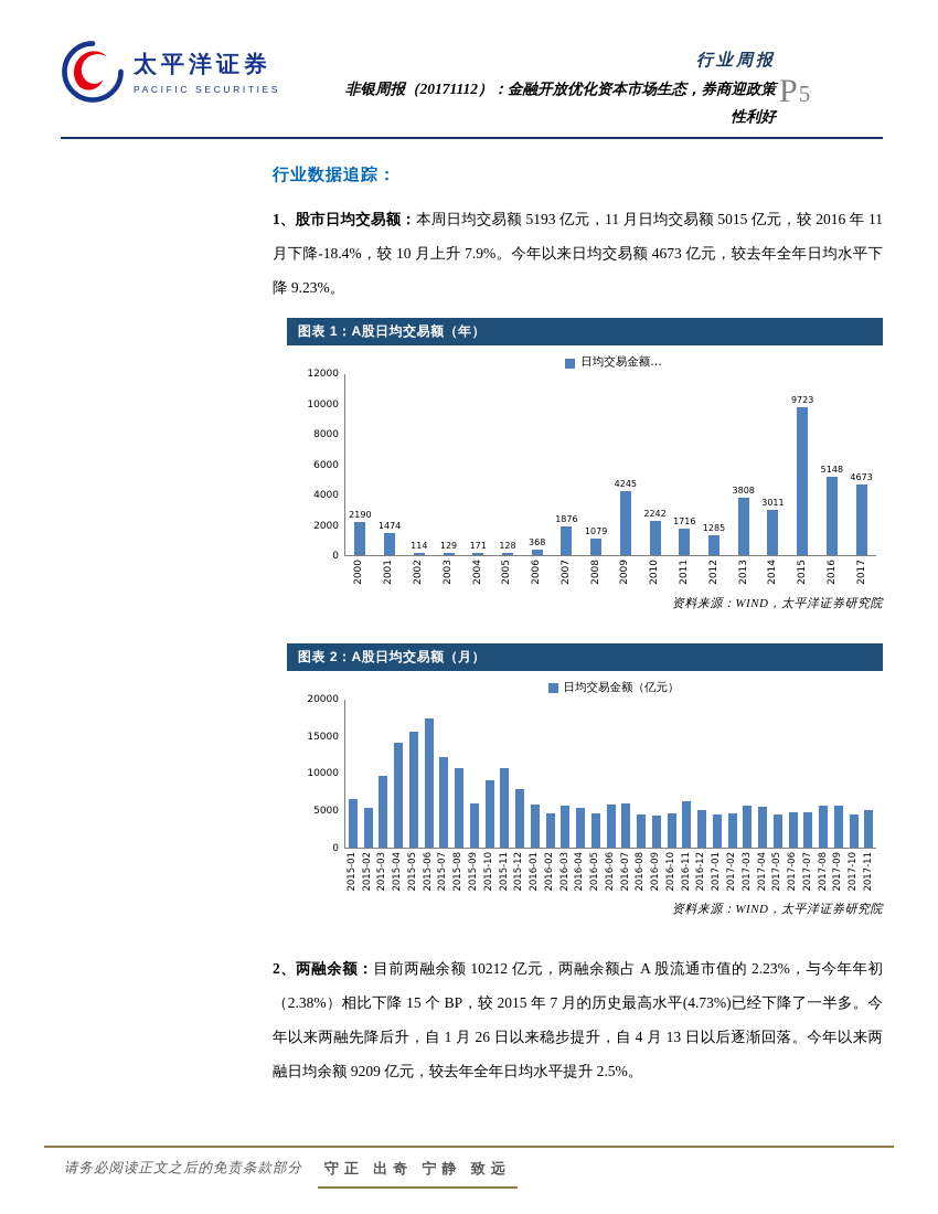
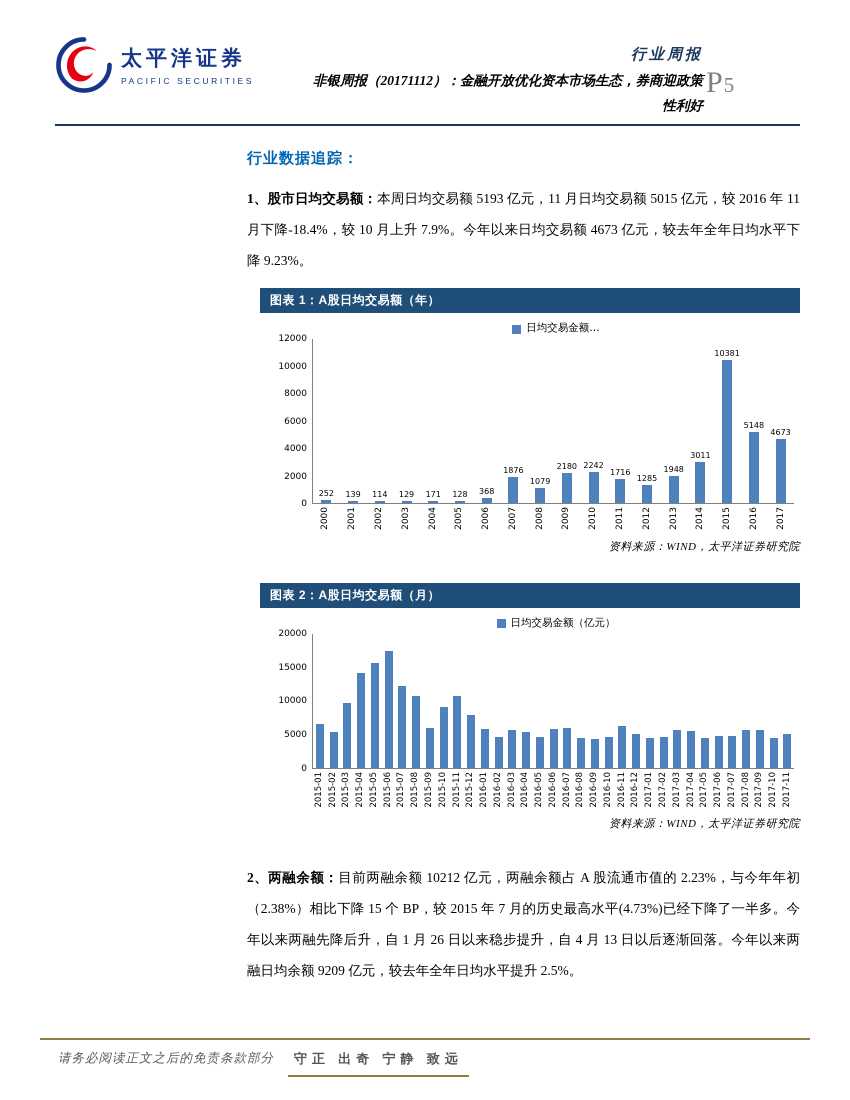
图表 1：A股日均交易额（年）/2000: 2190 -> 252
图表 1：A股日均交易额（年）/2001: 1474 -> 139
图表 1：A股日均交易额（年）/2009: 4245 -> 2180
图表 1：A股日均交易额（年）/2013: 3808 -> 1948
图表 1：A股日均交易额（年）/2015: 9723 -> 10381
